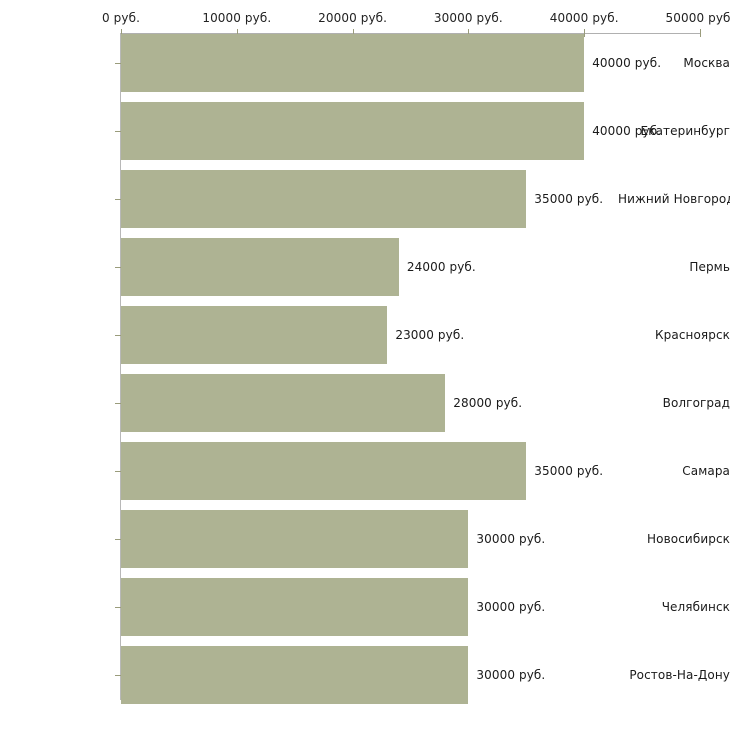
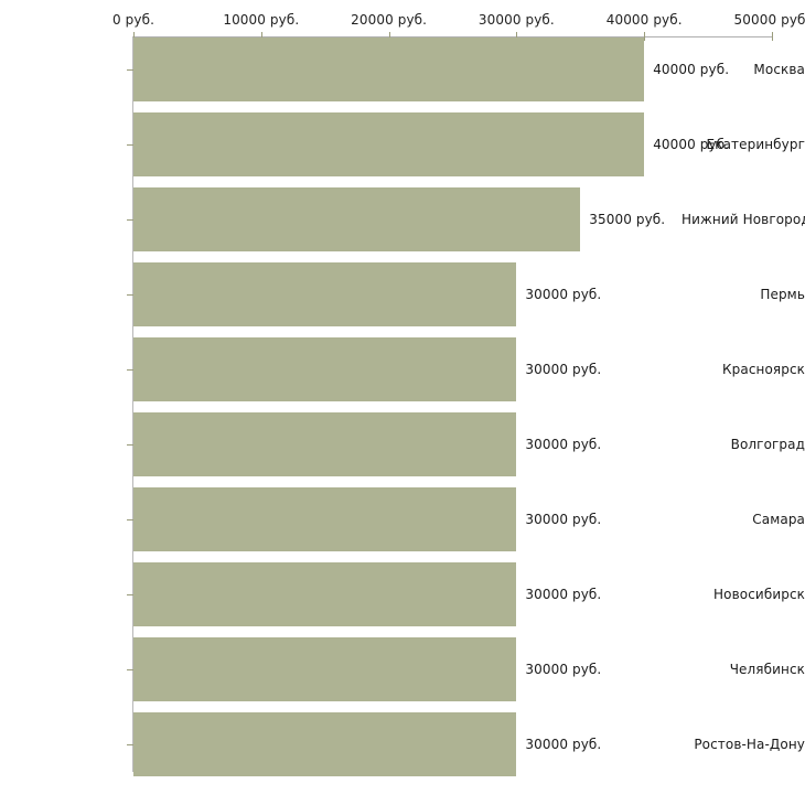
Пермь: 24000 -> 30000
Красноярск: 23000 -> 30000
Волгоград: 28000 -> 30000
Самара: 35000 -> 30000
